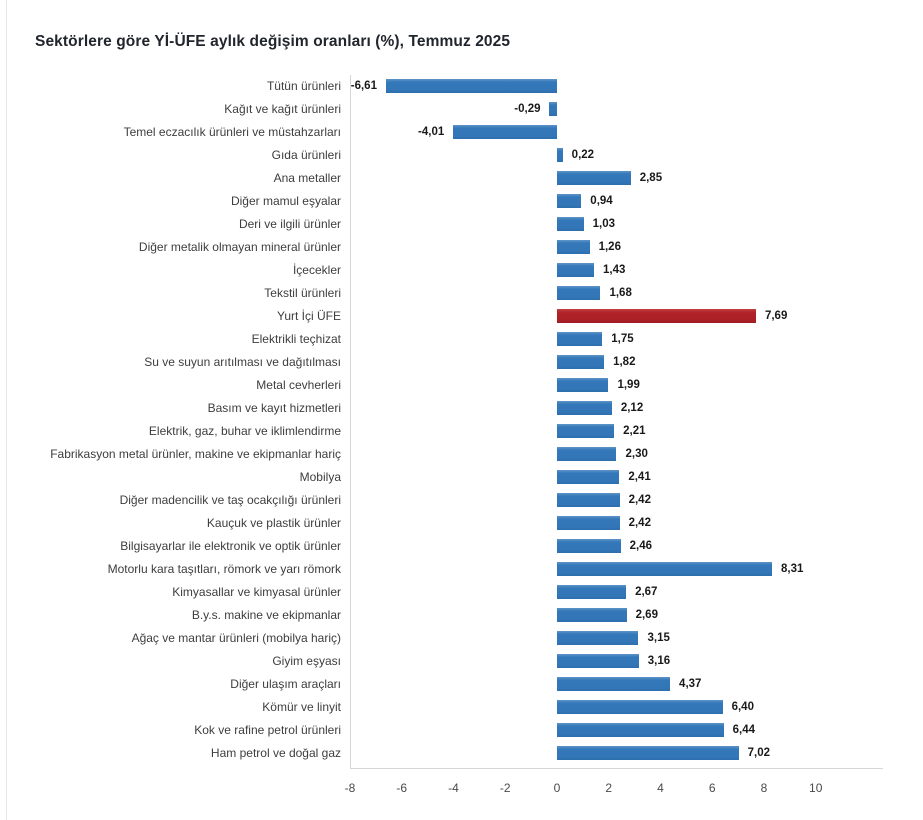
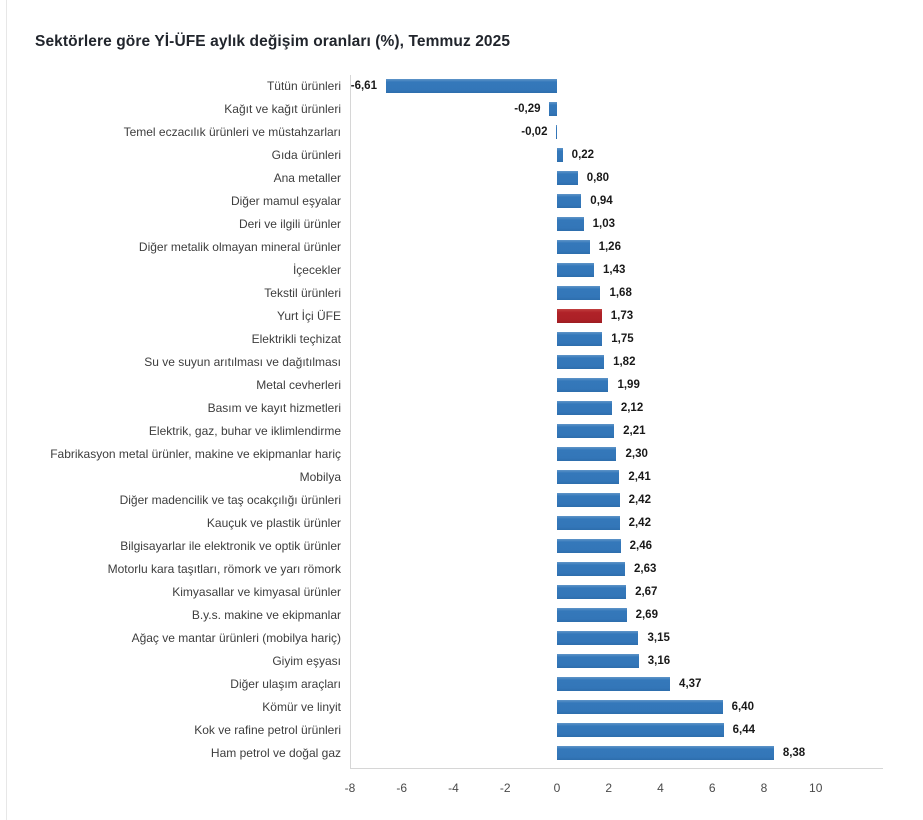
Temel eczacılık ürünleri ve müstahzarları: -4,01 -> -0,02
Ana metaller: 2,85 -> 0,80
Yurt İçi ÜFE: 7,69 -> 1,73
Motorlu kara taşıtları, römork ve yarı römork: 8,31 -> 2,63
Ham petrol ve doğal gaz: 7,02 -> 8,38
